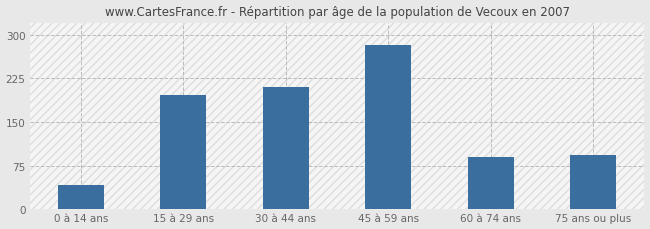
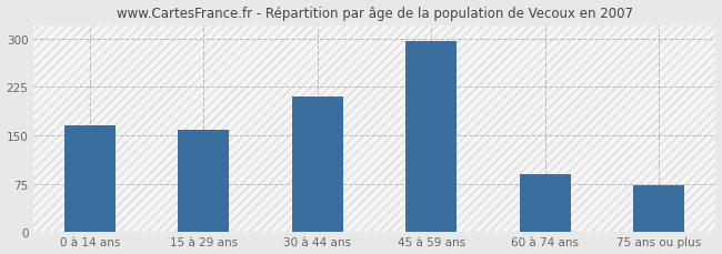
0 à 14 ans: 42 -> 165
15 à 29 ans: 196 -> 158
45 à 59 ans: 282 -> 295
75 ans ou plus: 94 -> 72
